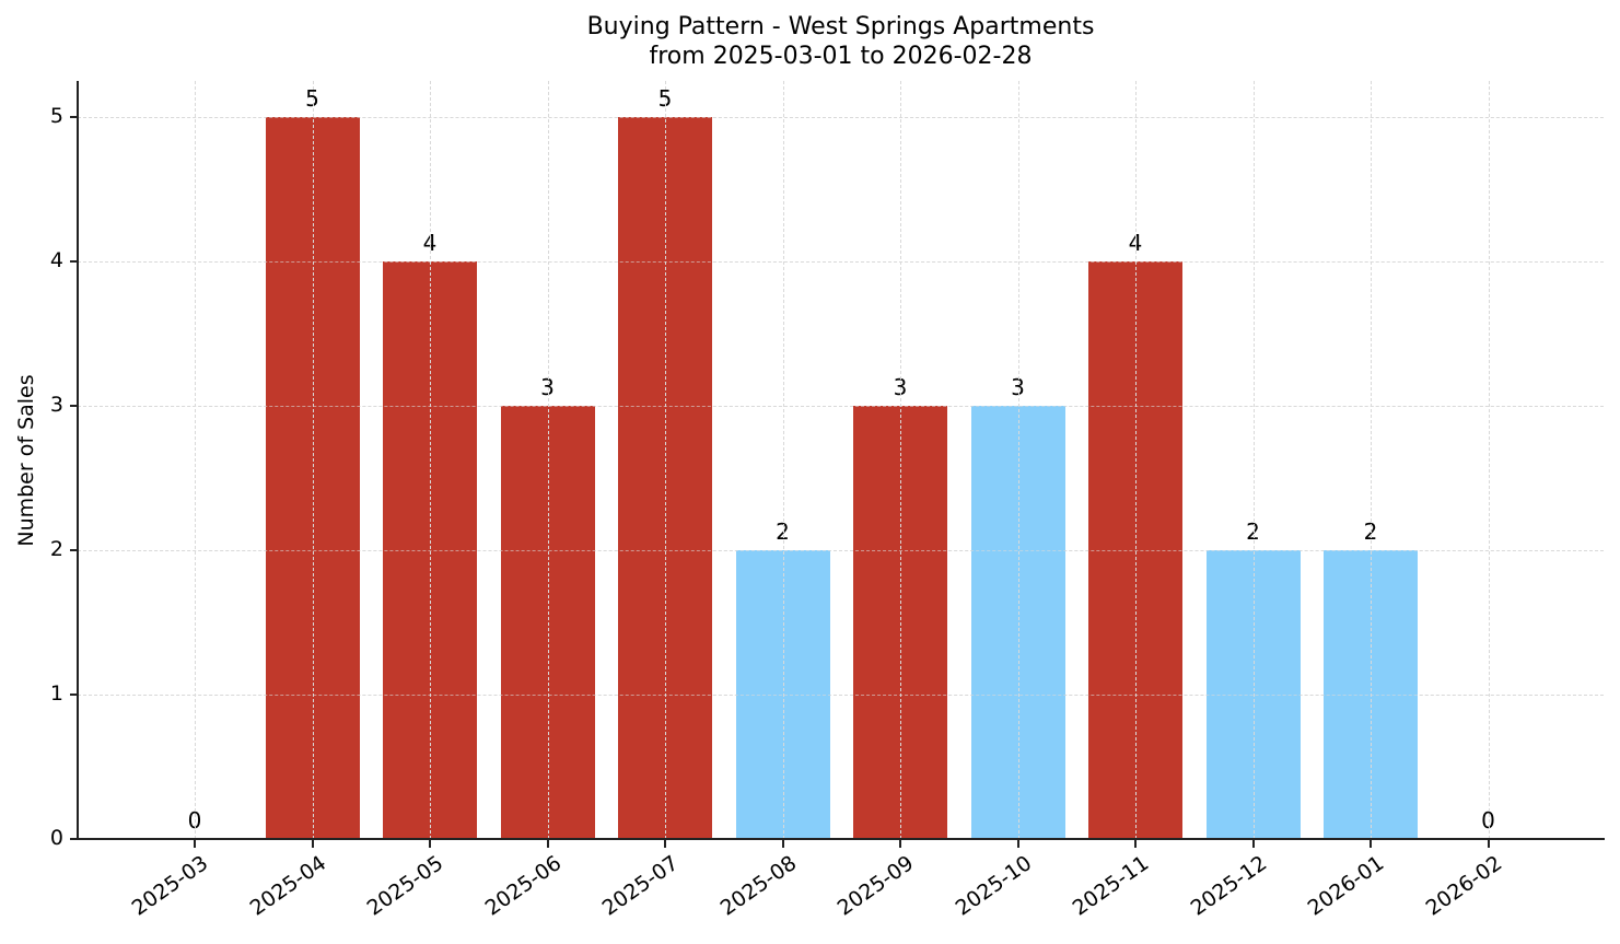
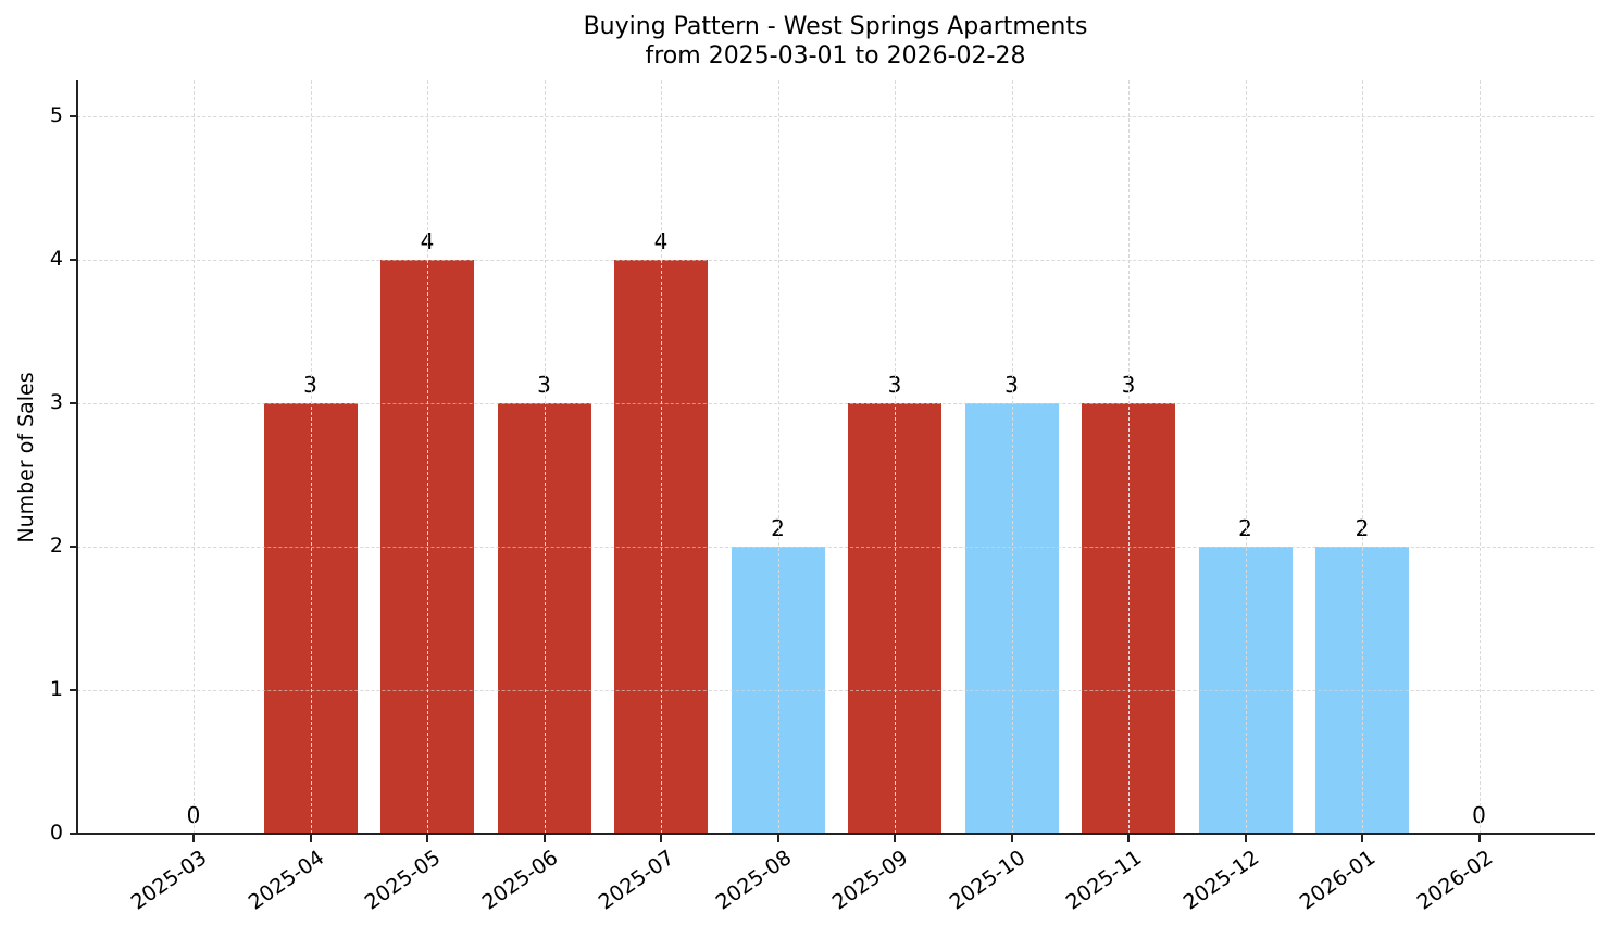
2025-04: 5 -> 3
2025-07: 5 -> 4
2025-11: 4 -> 3
